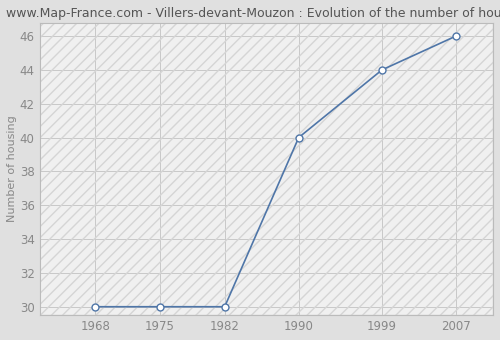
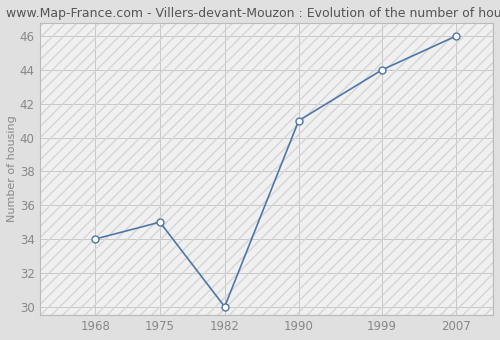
1968: 30 -> 34
1975: 30 -> 35
1990: 40 -> 41
